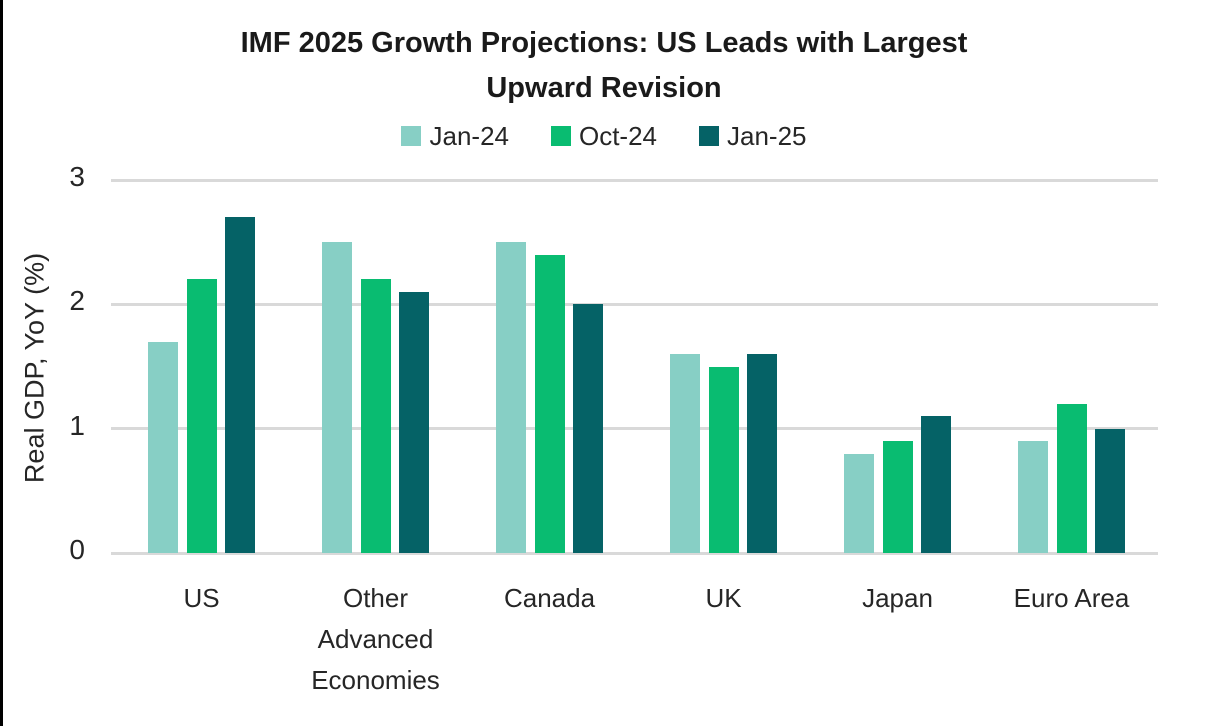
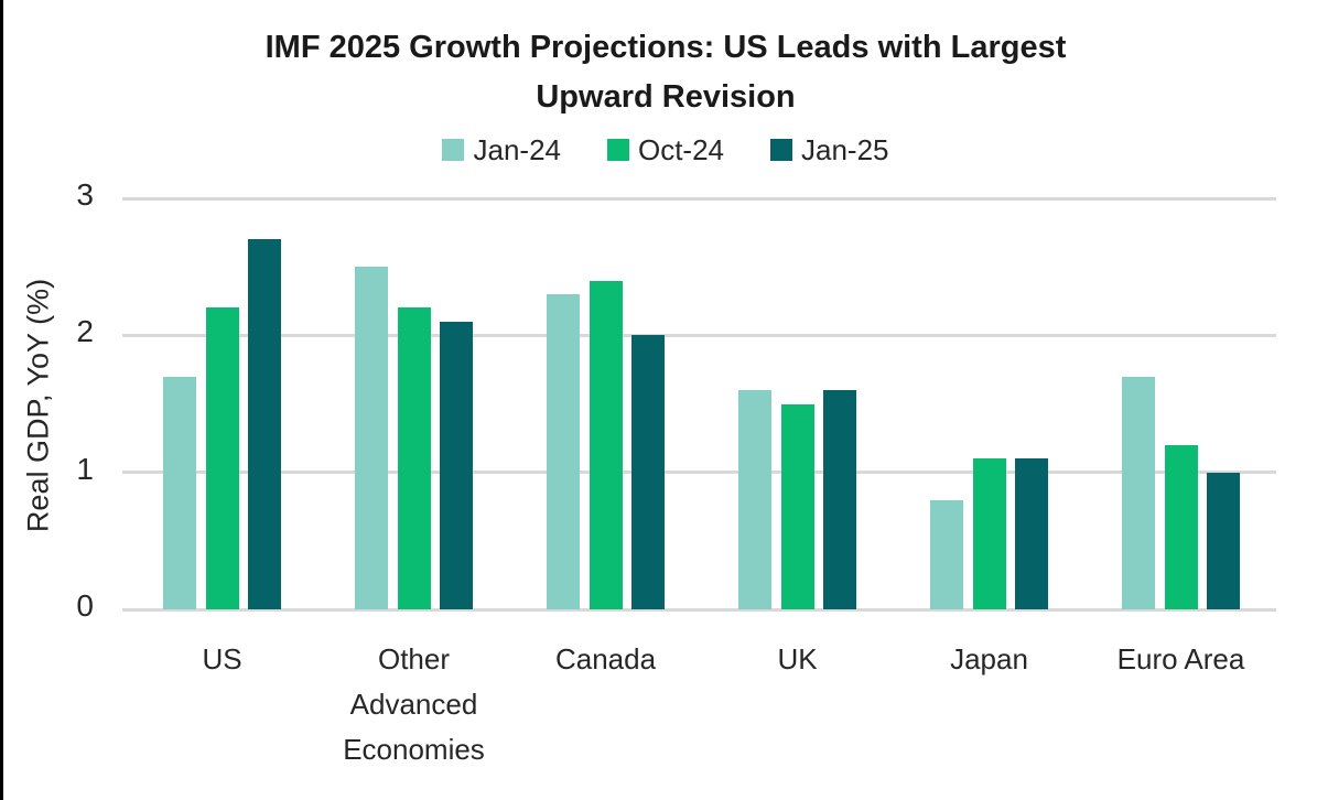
Jan-24/Canada: 2.5 -> 2.3
Oct-24/Japan: 0.9 -> 1.1
Jan-24/Euro Area: 0.9 -> 1.7
